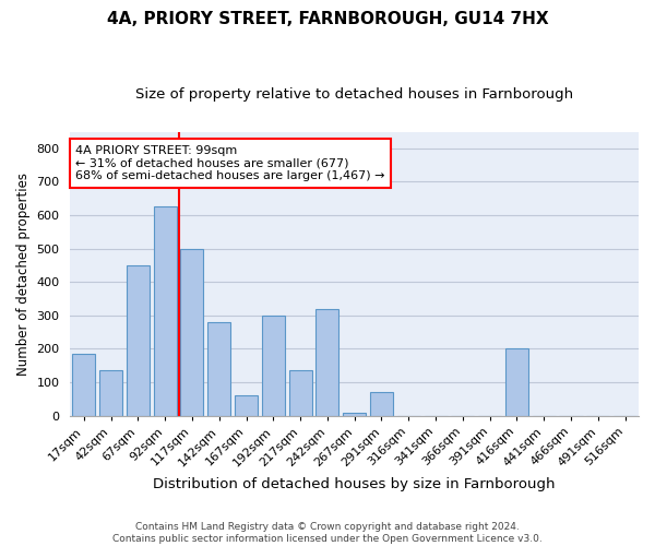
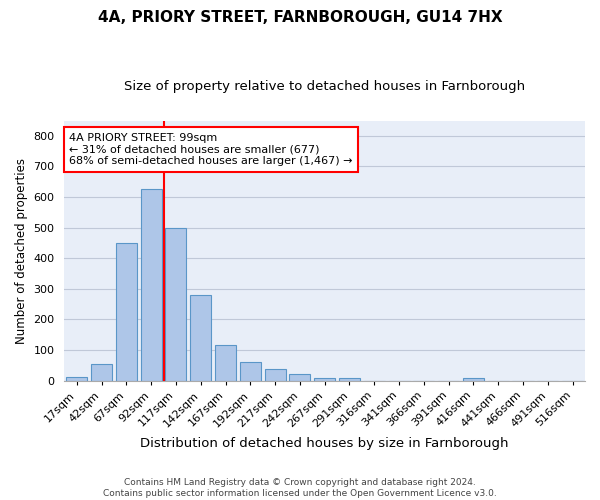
17sqm: 185 -> 12
42sqm: 135 -> 55
167sqm: 60 -> 118
192sqm: 300 -> 62
217sqm: 135 -> 37
242sqm: 320 -> 22
291sqm: 70 -> 8
416sqm: 200 -> 10
